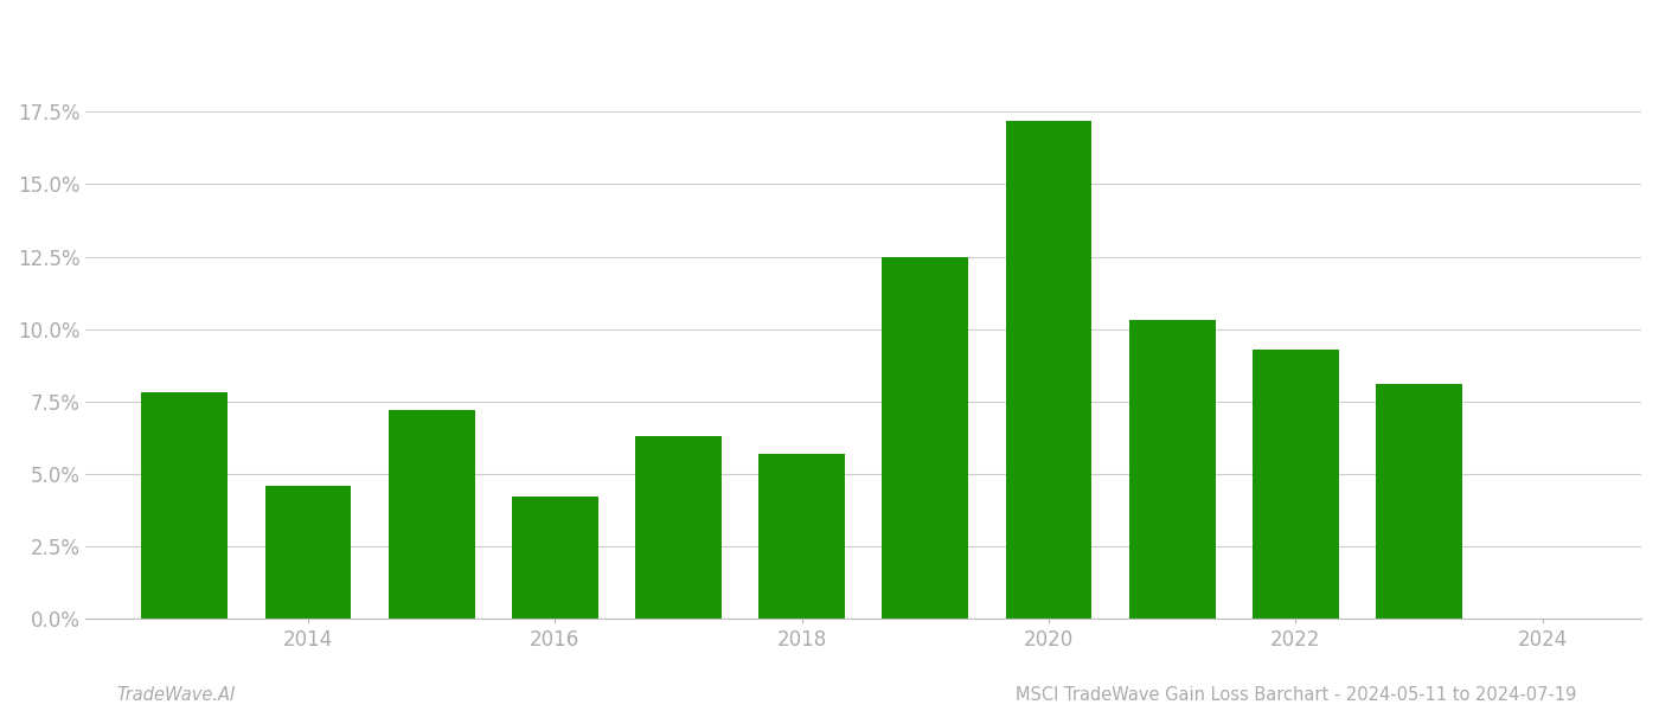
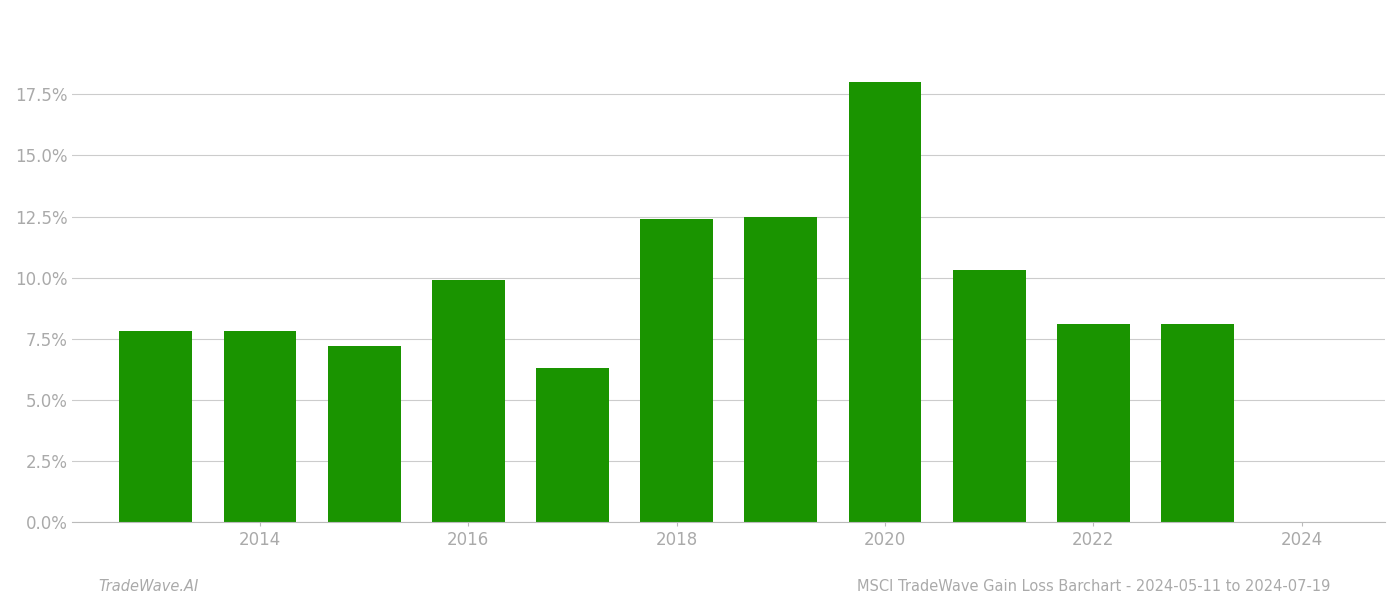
2014: 4.6% -> 7.8%
2016: 4.2% -> 9.9%
2018: 5.7% -> 12.4%
2020: 17.2% -> 18.0%
2022: 9.3% -> 8.1%
